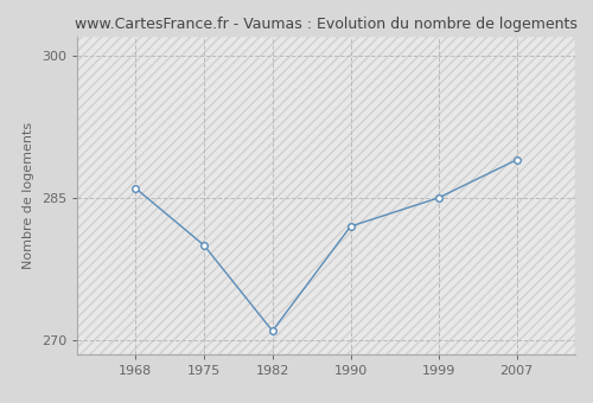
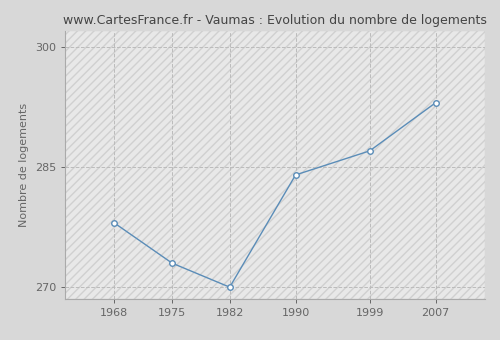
1968: 286 -> 278
1975: 280 -> 273
1982: 271 -> 270
1990: 282 -> 284
1999: 285 -> 287
2007: 289 -> 293
